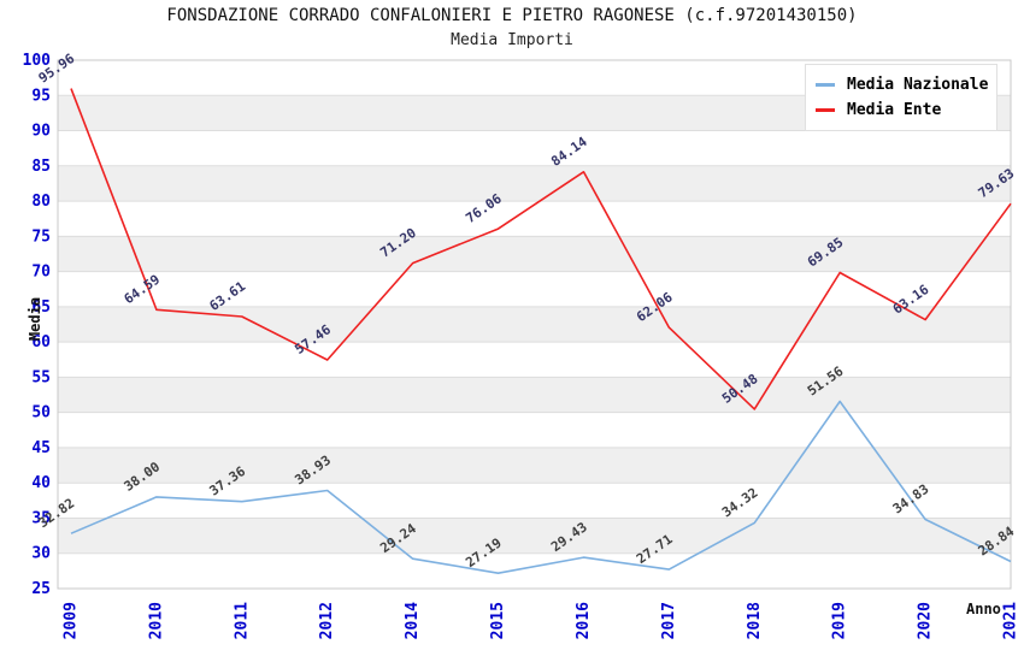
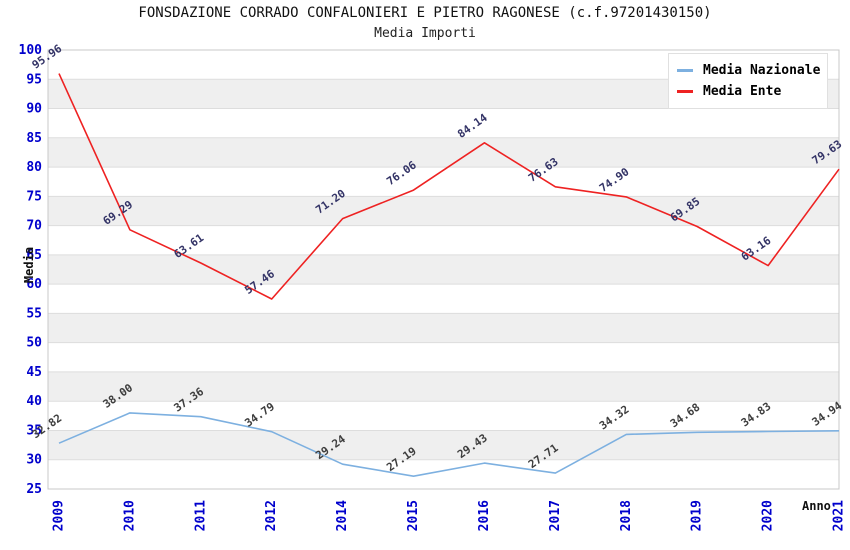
Media Ente/2010: 64.59 -> 69.29
Media Nazionale/2012: 38.93 -> 34.79
Media Ente/2017: 62.06 -> 76.63
Media Ente/2018: 50.48 -> 74.90
Media Nazionale/2019: 51.56 -> 34.68
Media Nazionale/2021: 28.84 -> 34.94
